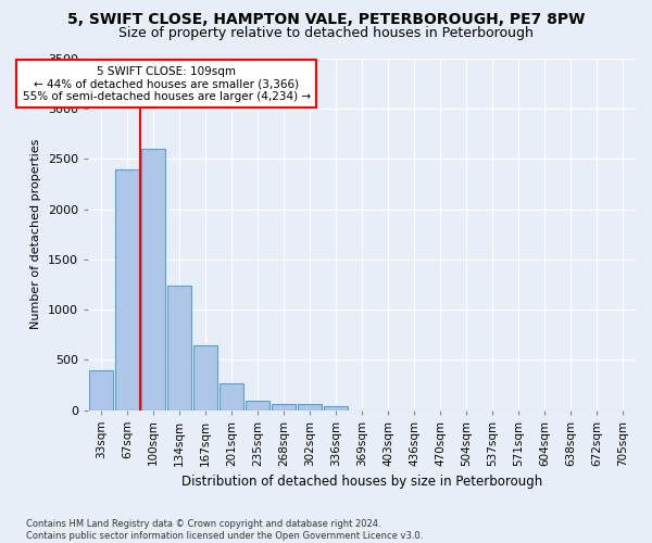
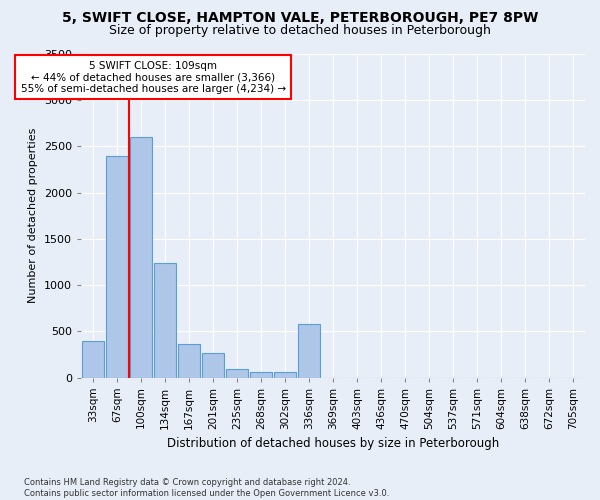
167sqm: 640 -> 360
336sqm: 40 -> 580
